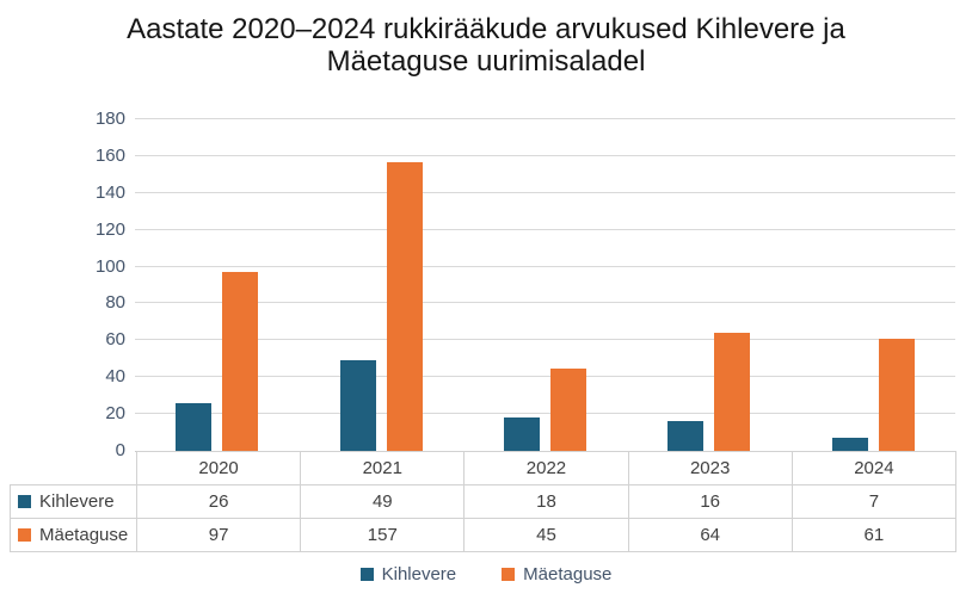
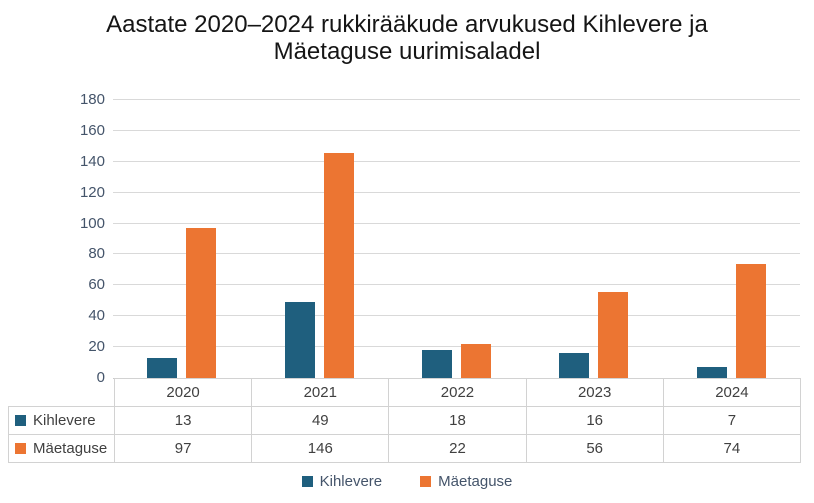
Kihlevere/2020: 26 -> 13
Mäetaguse/2021: 157 -> 146
Mäetaguse/2022: 45 -> 22
Mäetaguse/2023: 64 -> 56
Mäetaguse/2024: 61 -> 74
